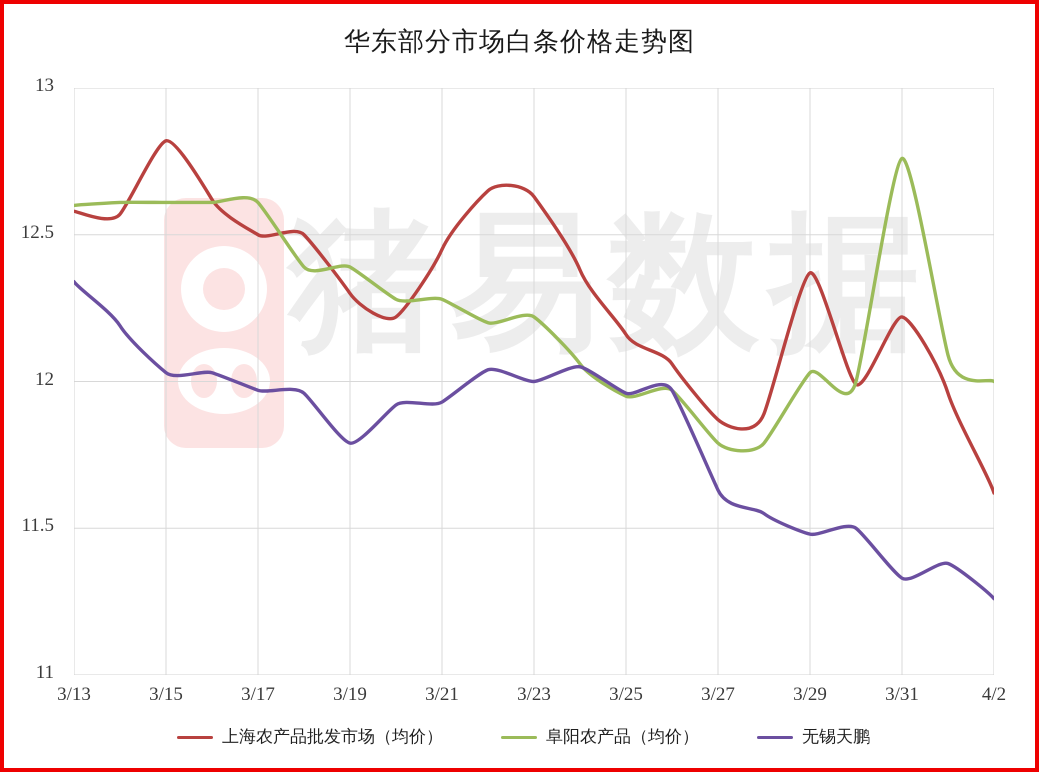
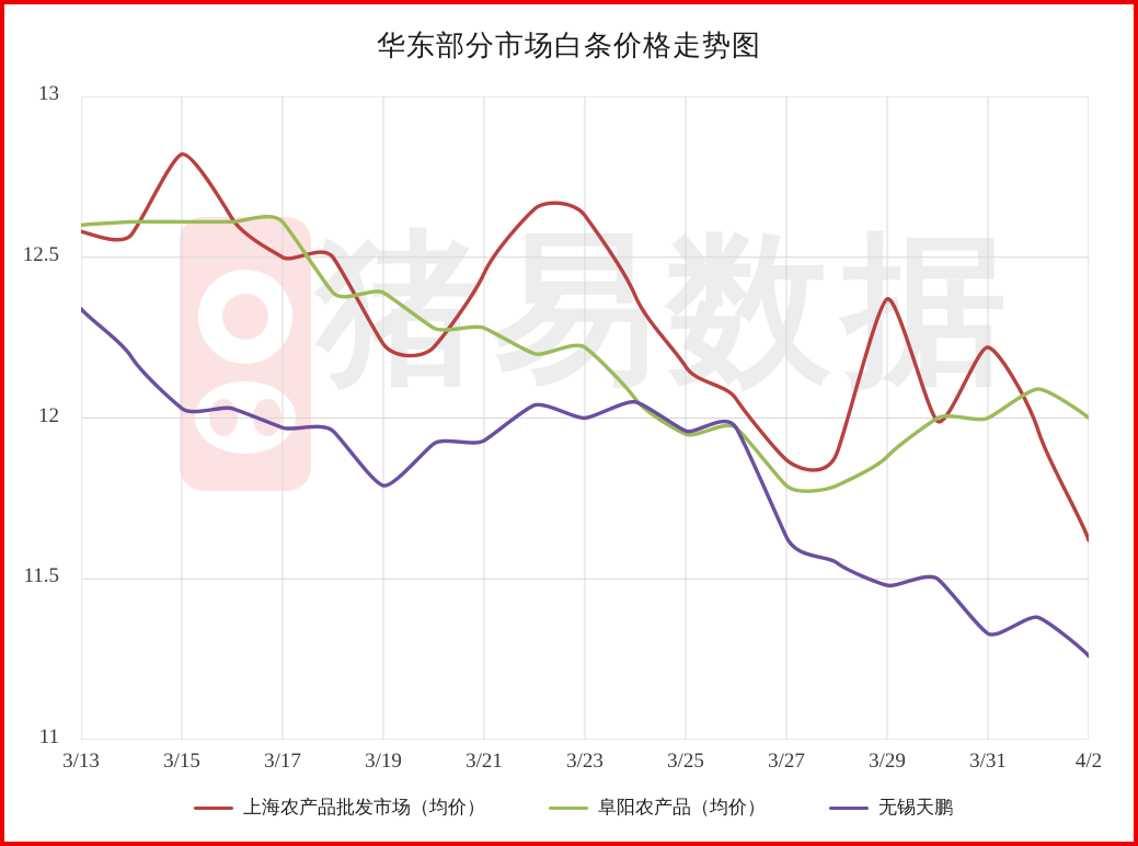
上海农产品批发市场（均价）/3/19: 12.30 -> 12.23
阜阳农产品（均价）/3/29: 12.03 -> 11.88
阜阳农产品（均价）/3/31: 12.76 -> 12.00
